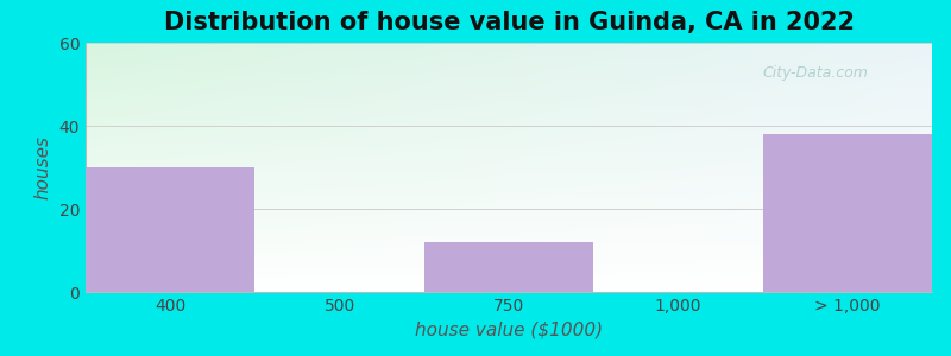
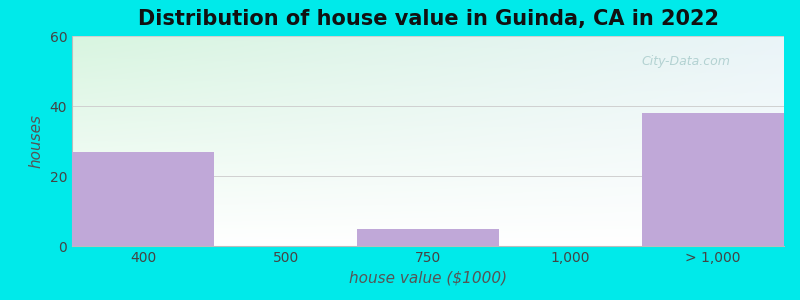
400: 30 -> 27
750: 12 -> 5
